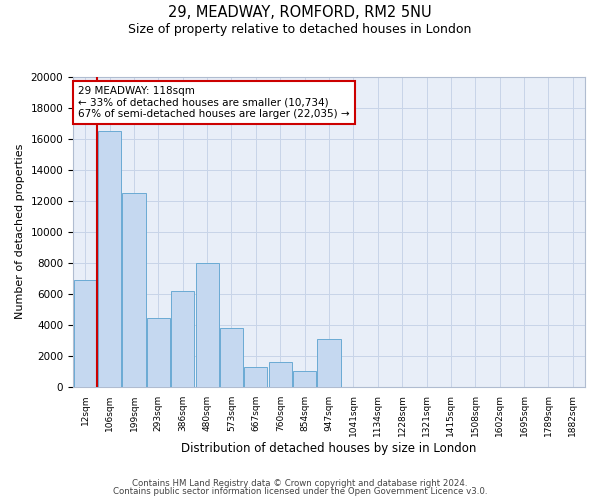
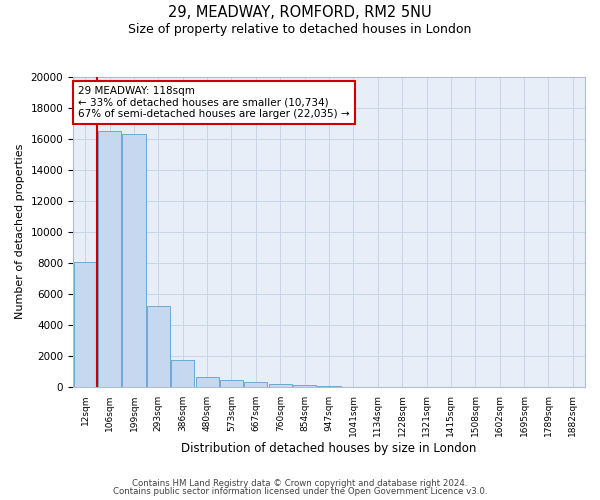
12sqm: 6900 -> 8000
199sqm: 12500 -> 16300
293sqm: 4400 -> 5200
386sqm: 6200 -> 1800
480sqm: 8000 -> 600
573sqm: 3800 -> 400
667sqm: 1300 -> 300
760sqm: 1600 -> 200
854sqm: 1000 -> 100
947sqm: 3100 -> 100
